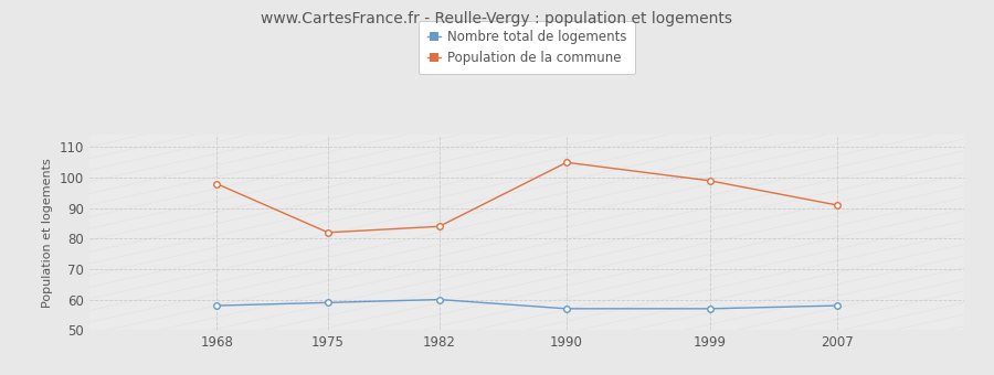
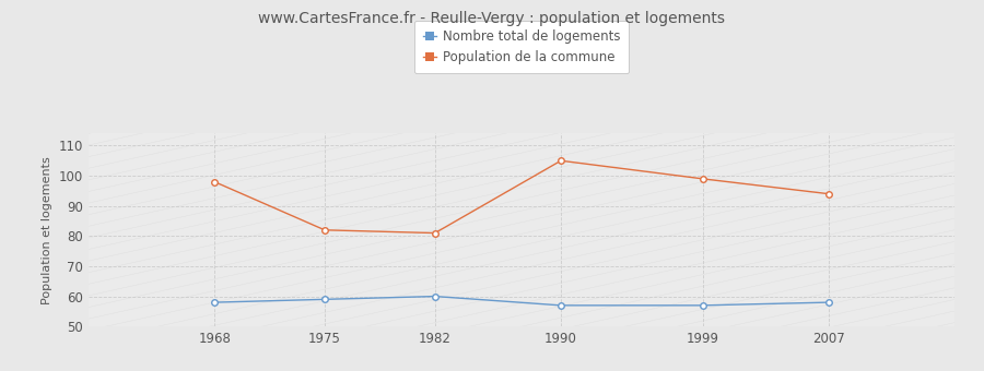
Population de la commune/1982: 84 -> 81
Population de la commune/2007: 91 -> 94
